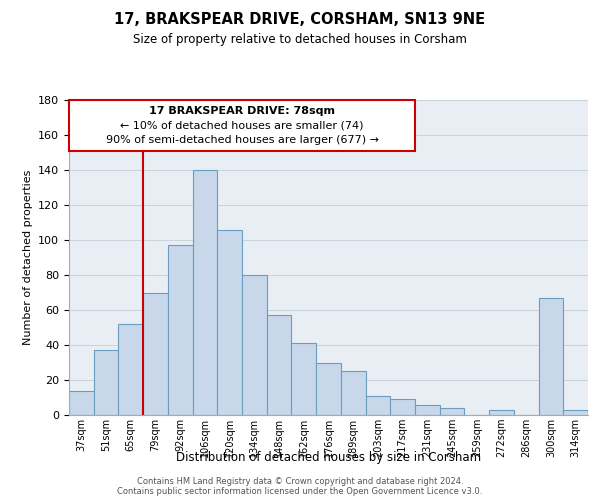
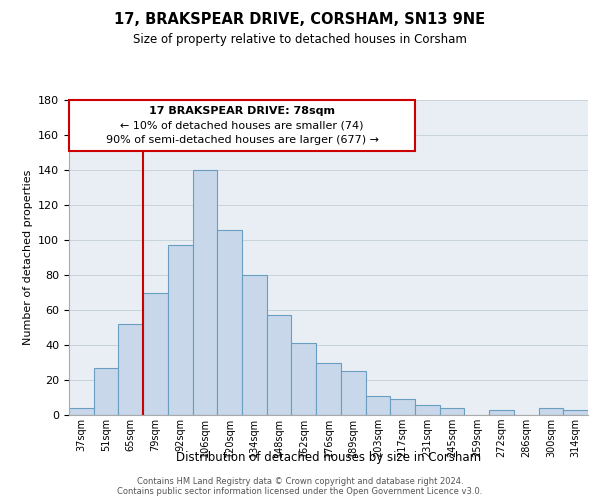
37sqm: 14 -> 4
51sqm: 37 -> 27
300sqm: 67 -> 4
